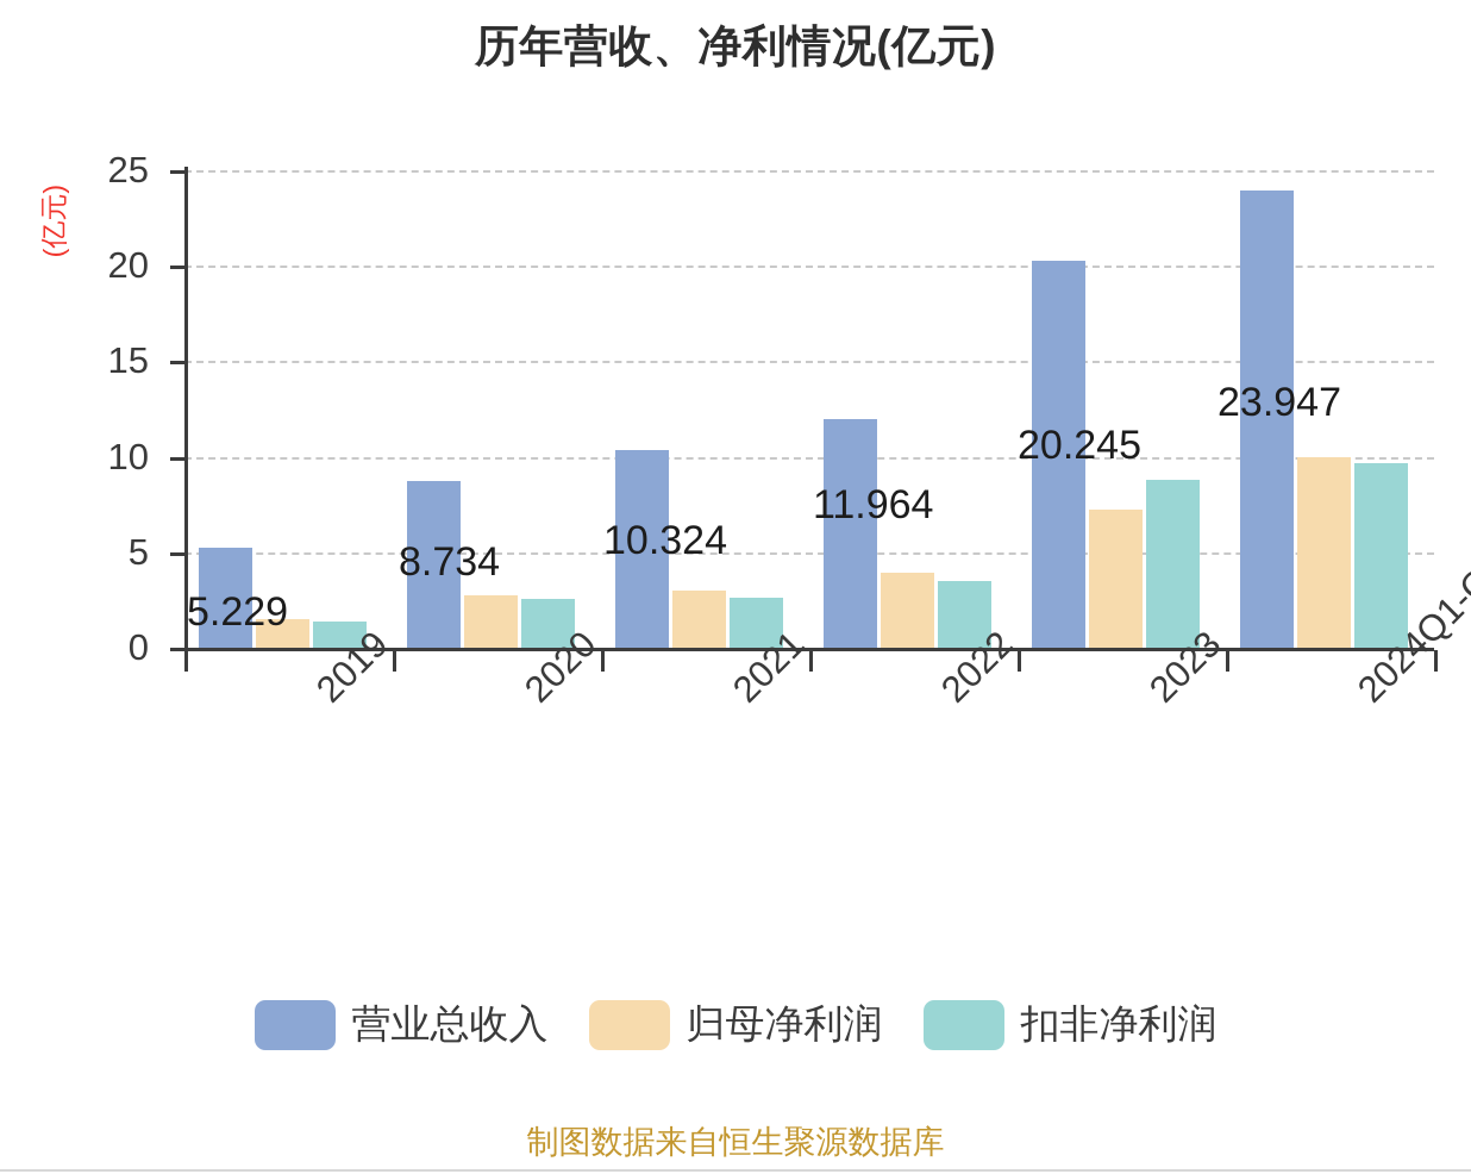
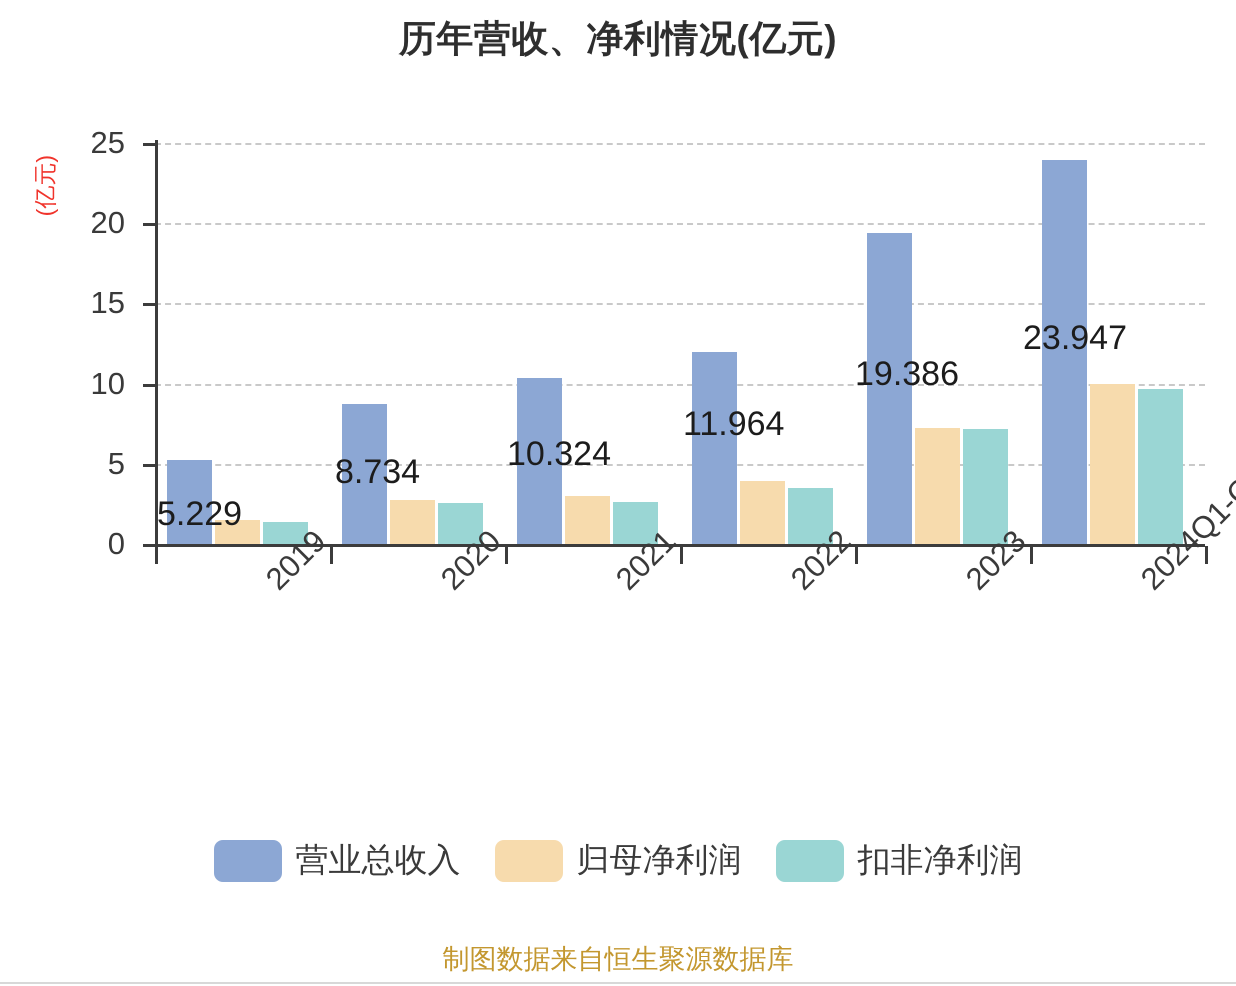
营业总收入/2023: 20.245 -> 19.386
扣非净利润/2023: 8.8 -> 7.2
